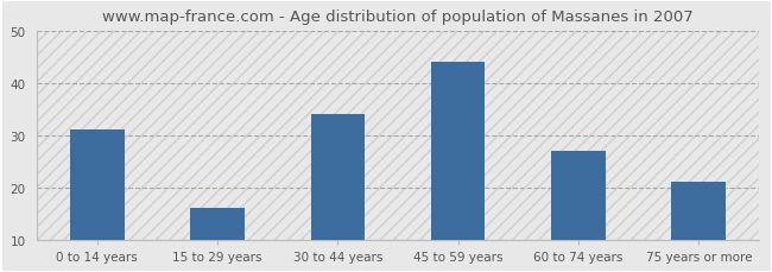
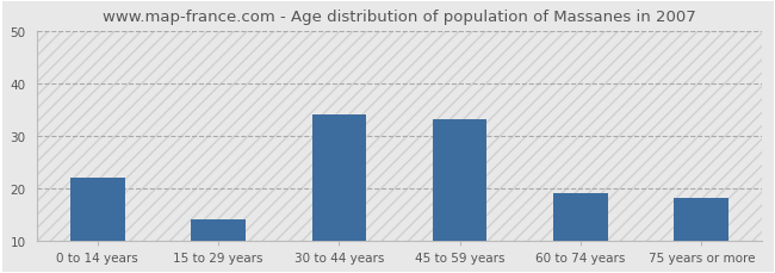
0 to 14 years: 31 -> 22
15 to 29 years: 16 -> 14
45 to 59 years: 44 -> 33
60 to 74 years: 27 -> 19
75 years or more: 21 -> 18
